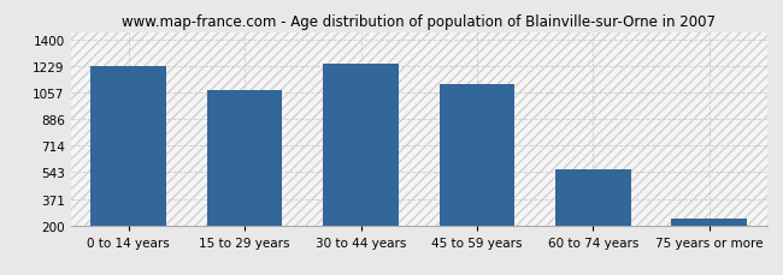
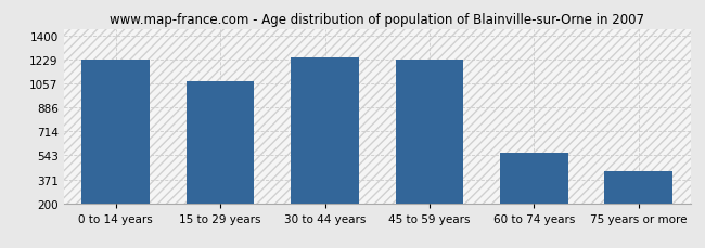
45 to 59 years: 1120 -> 1230
75 years or more: 240 -> 430
